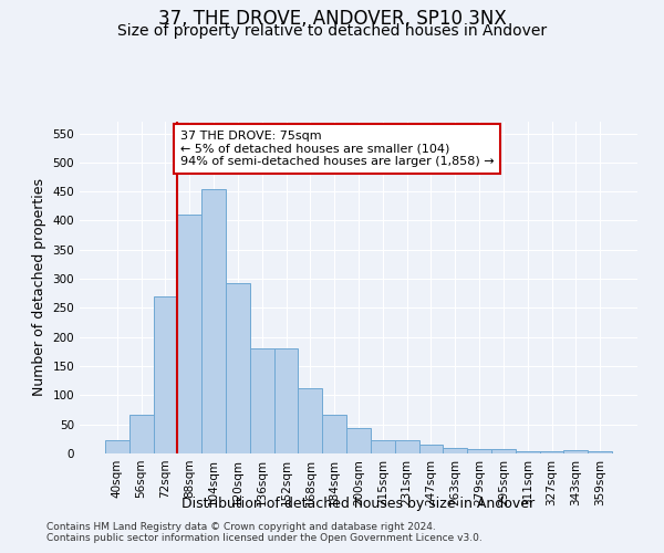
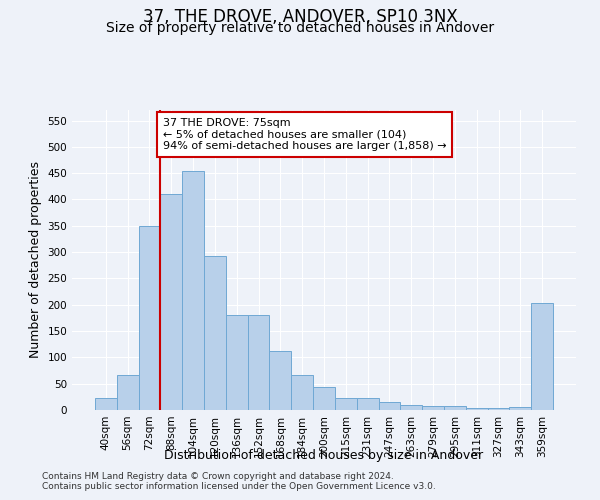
72sqm: 270 -> 350
359sqm: 4 -> 204
